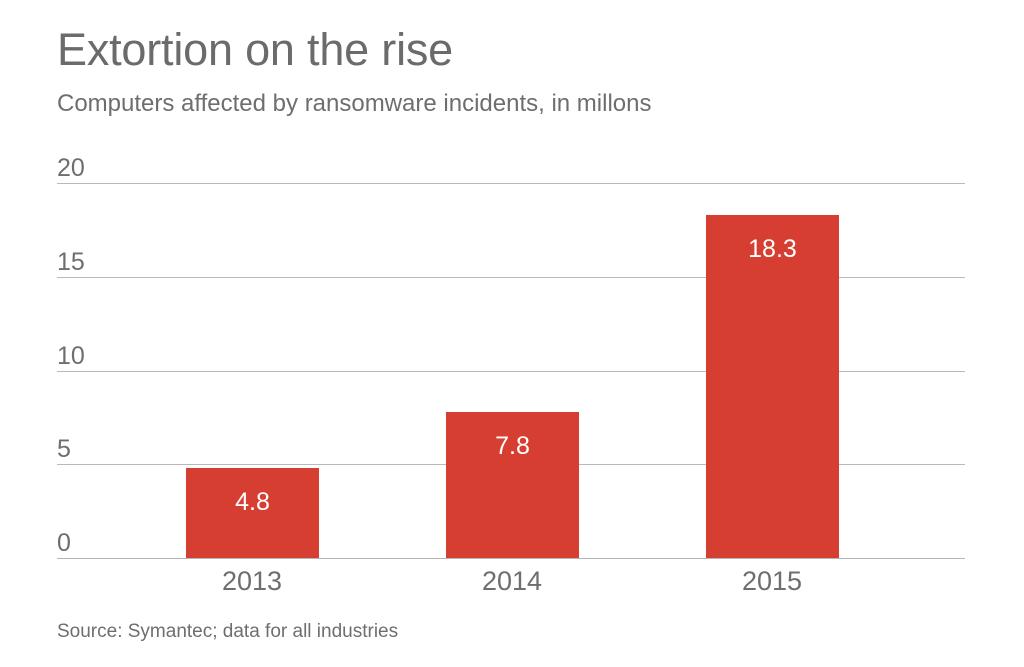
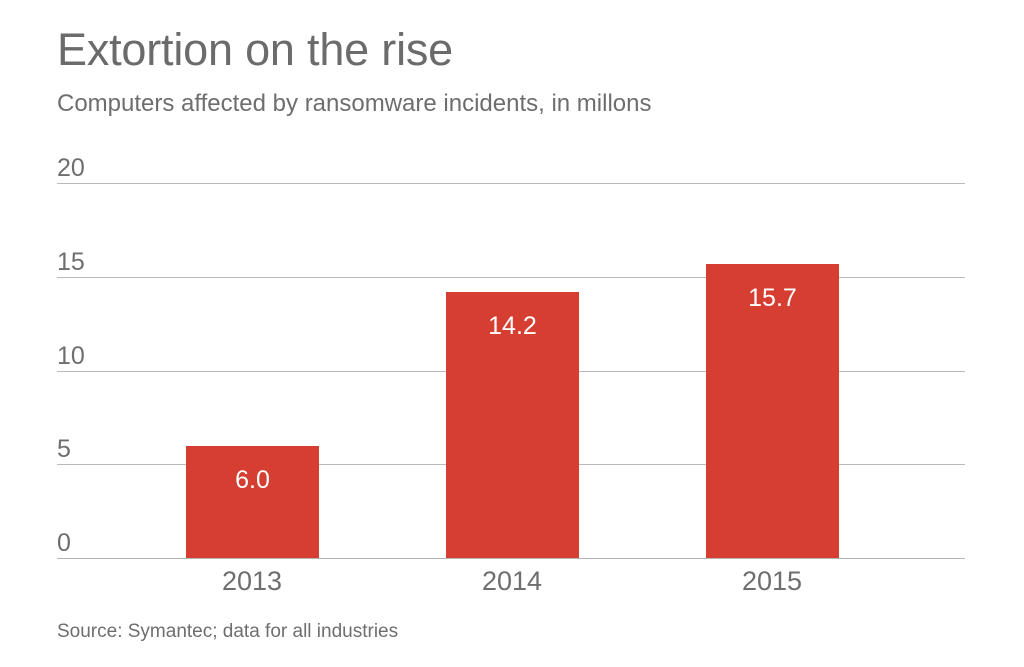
2013: 4.8 -> 6.0
2014: 7.8 -> 14.2
2015: 18.3 -> 15.7
